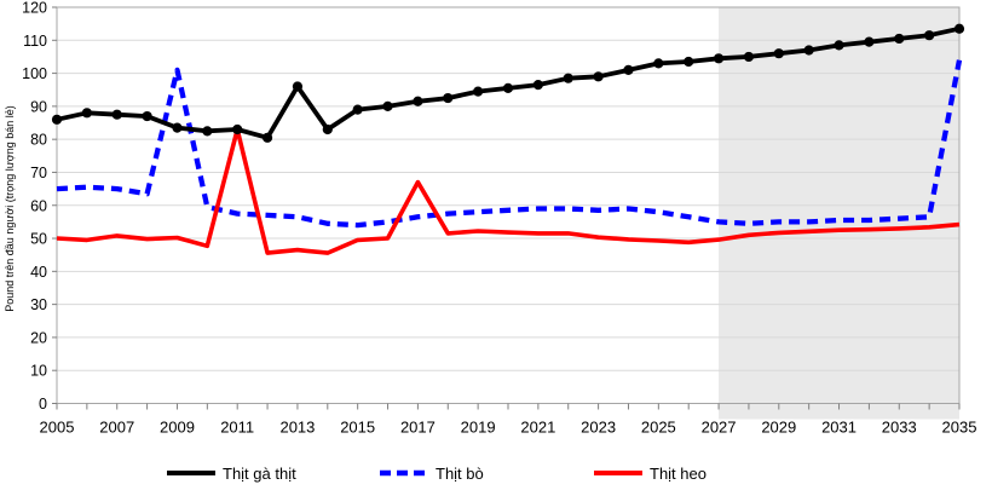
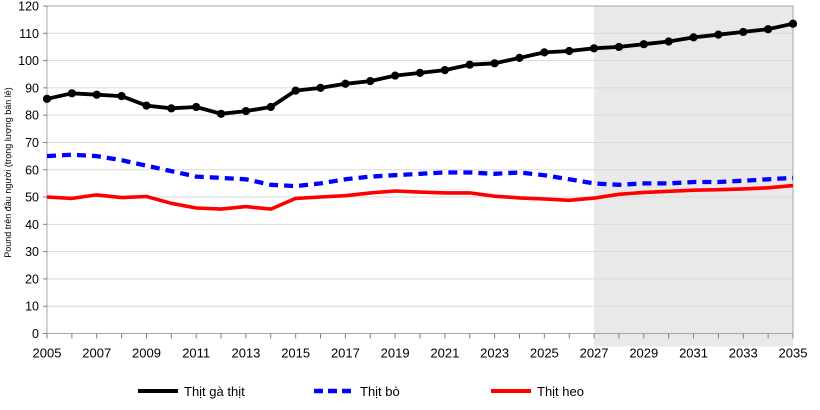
Thịt bò/2009: 101 -> 62
Thịt heo/2011: 83 -> 46
Thịt gà thịt/2013: 96 -> 82
Thịt heo/2017: 67 -> 50
Thịt bò/2035: 104 -> 57
